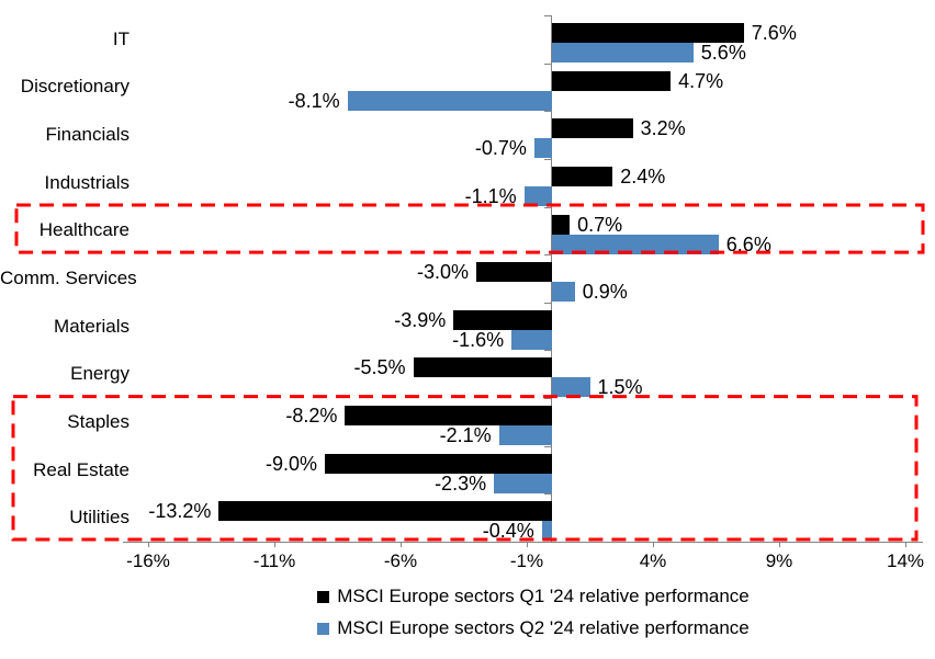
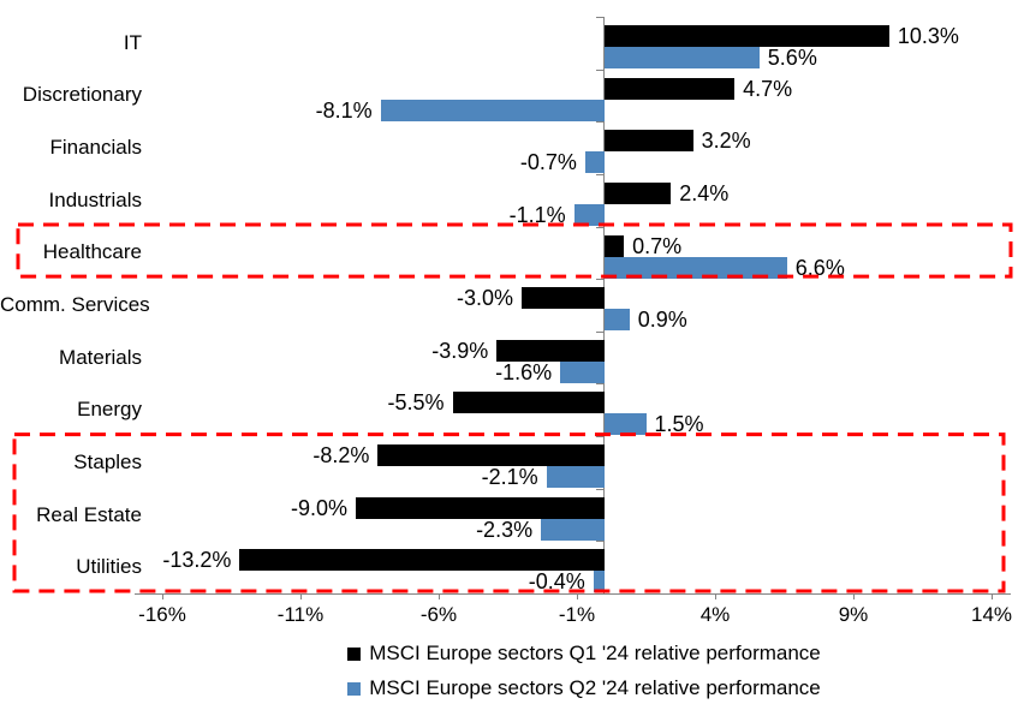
MSCI Europe sectors Q1 '24 relative performance/IT: 7.6% -> 10.3%
